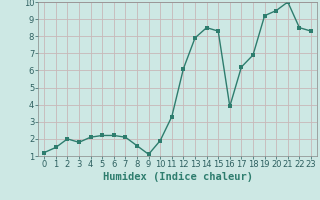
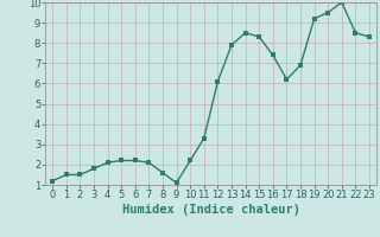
2: 2.0 -> 1.5
10: 1.9 -> 2.2
16: 3.9 -> 7.4
